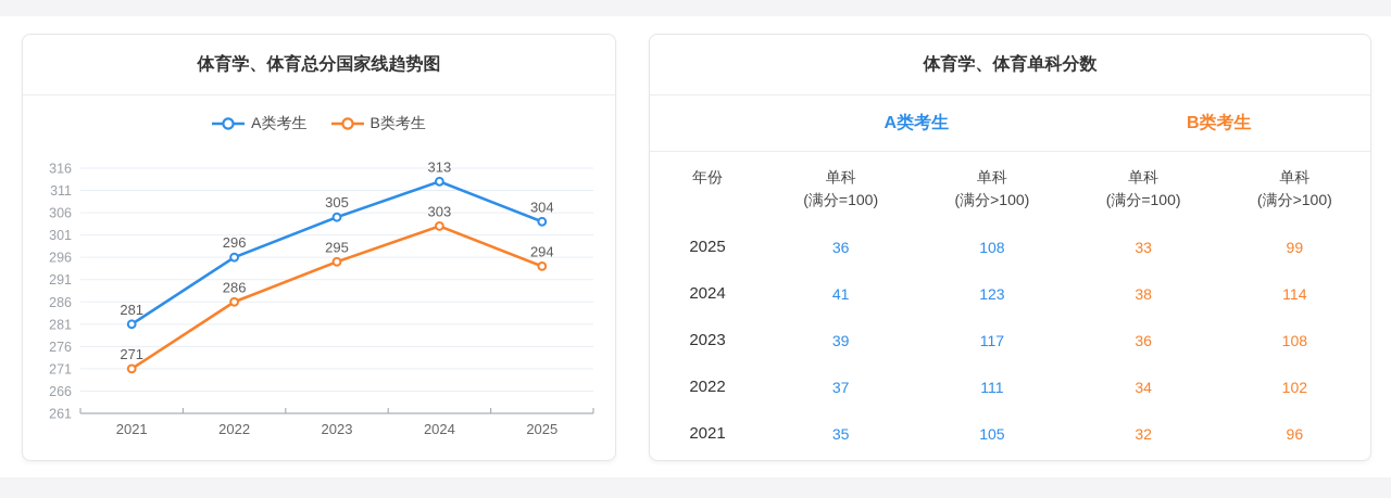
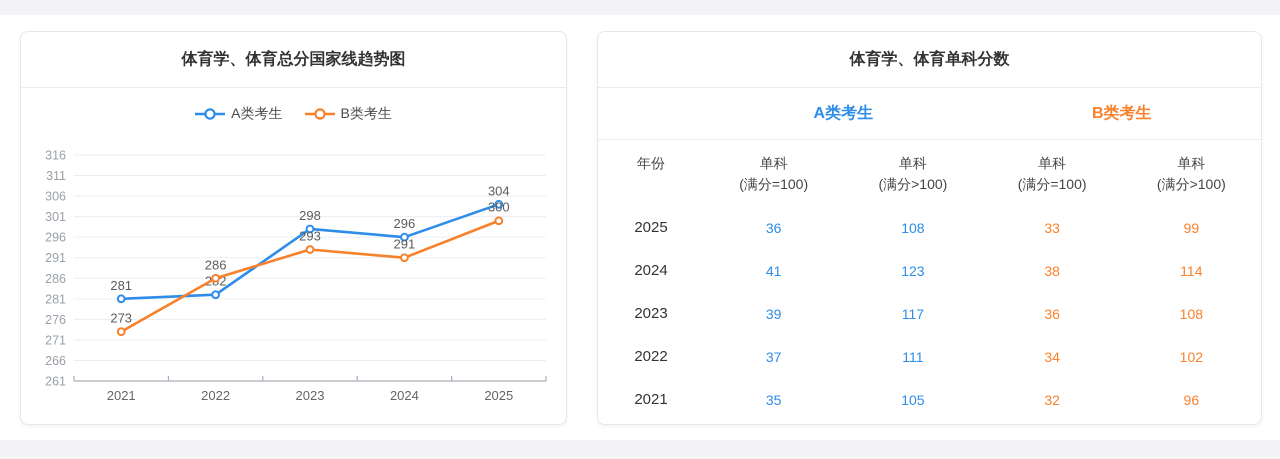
B类考生/2021: 271 -> 273
A类考生/2022: 296 -> 282
A类考生/2023: 305 -> 298
B类考生/2023: 295 -> 293
A类考生/2024: 313 -> 296
B类考生/2024: 303 -> 291
B类考生/2025: 294 -> 300
